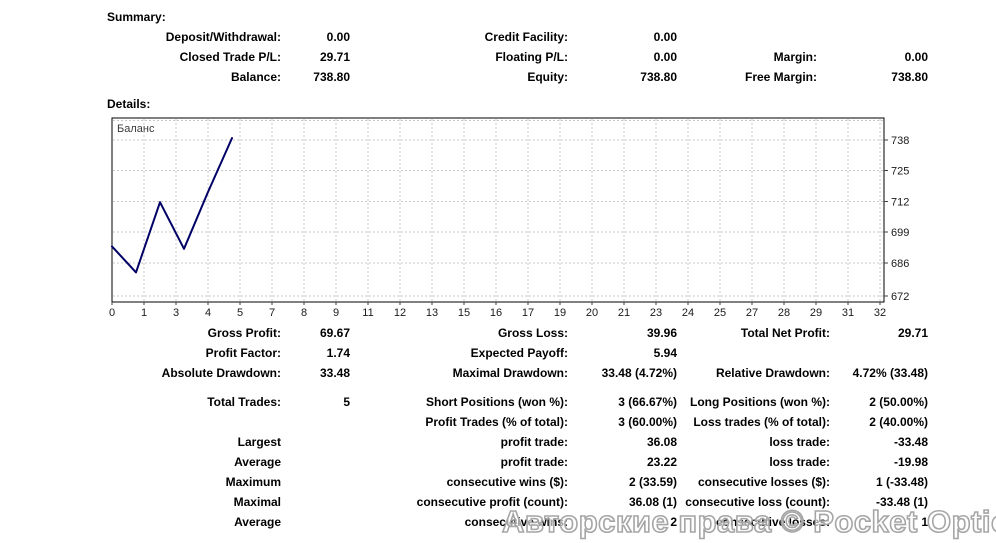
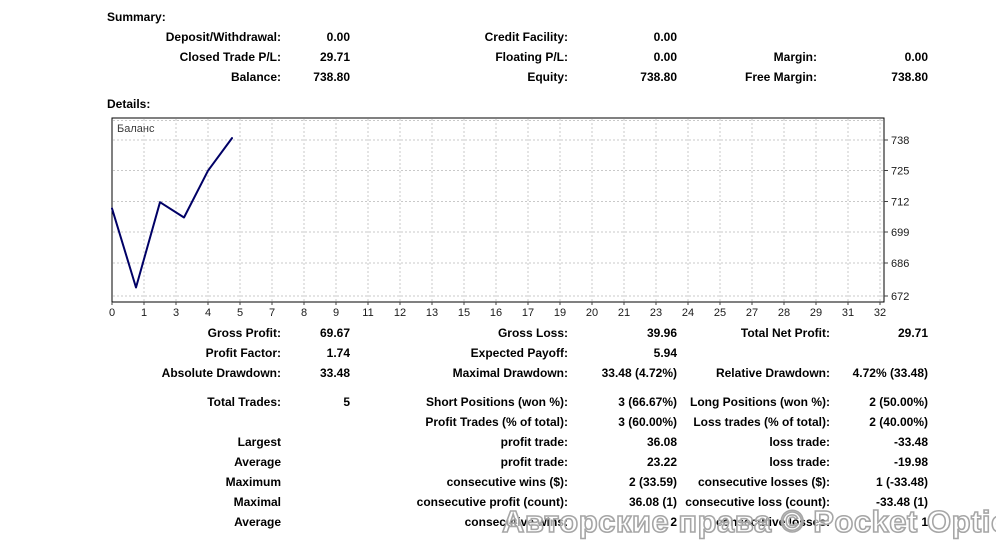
0: 693 -> 709
1: 682 -> 676
3: 692 -> 705
4: 716 -> 725
